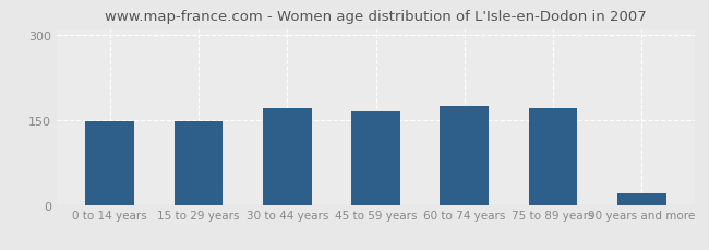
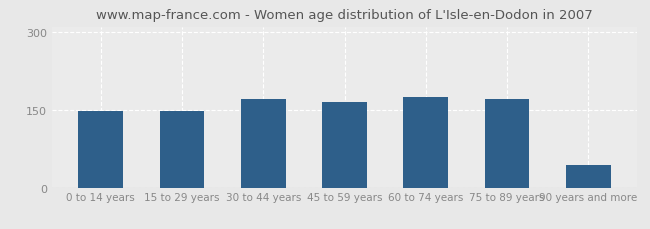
90 years and more: 20 -> 44
